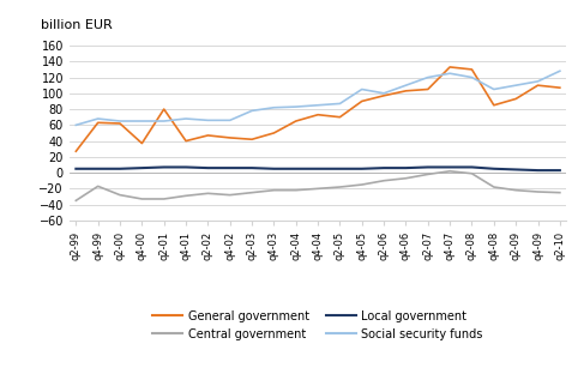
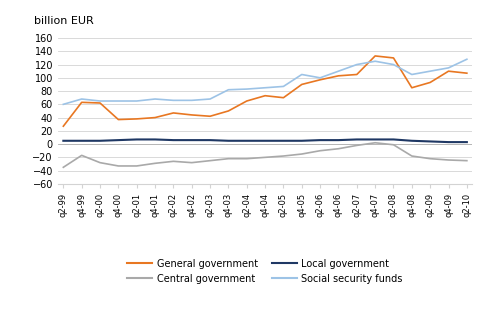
General government/q2-01: 80 -> 38
Social security funds/q2-03: 78 -> 68
